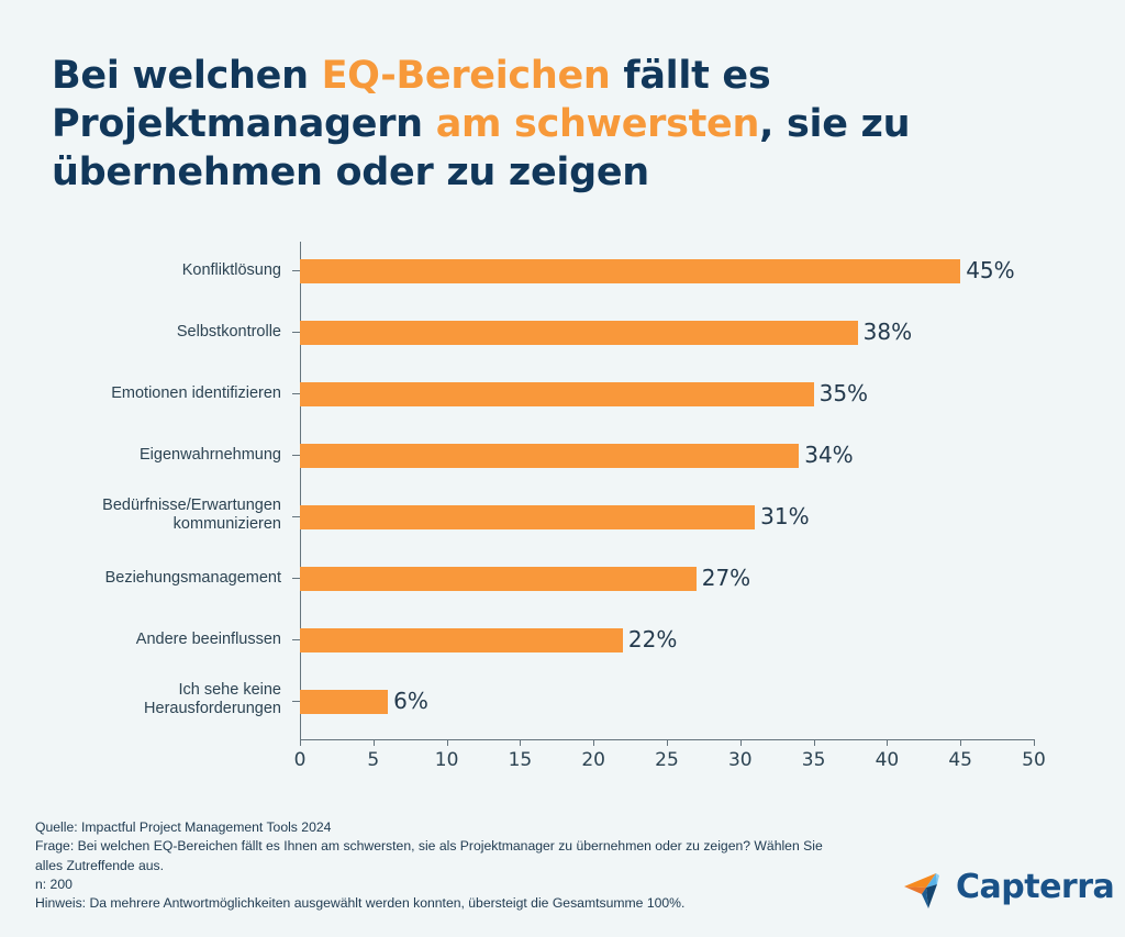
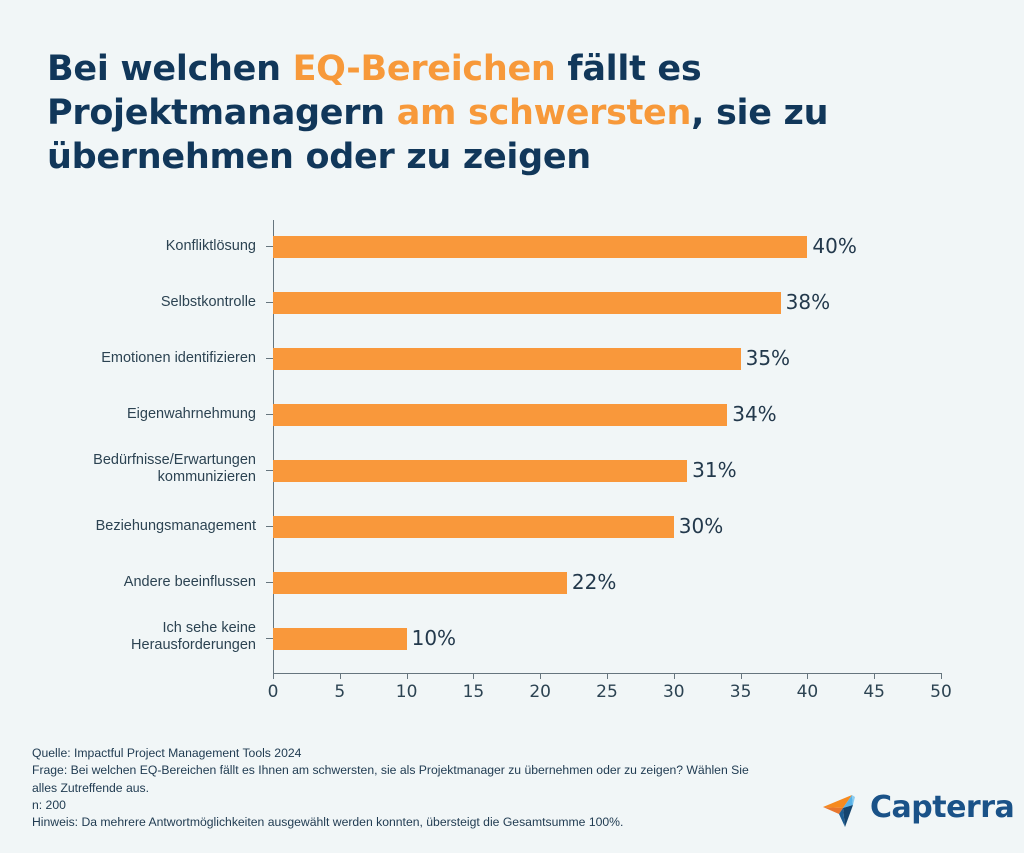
Konfliktlösung: 45% -> 40%
Beziehungsmanagement: 27% -> 30%
Ich sehe keine Herausforderungen: 6% -> 10%
